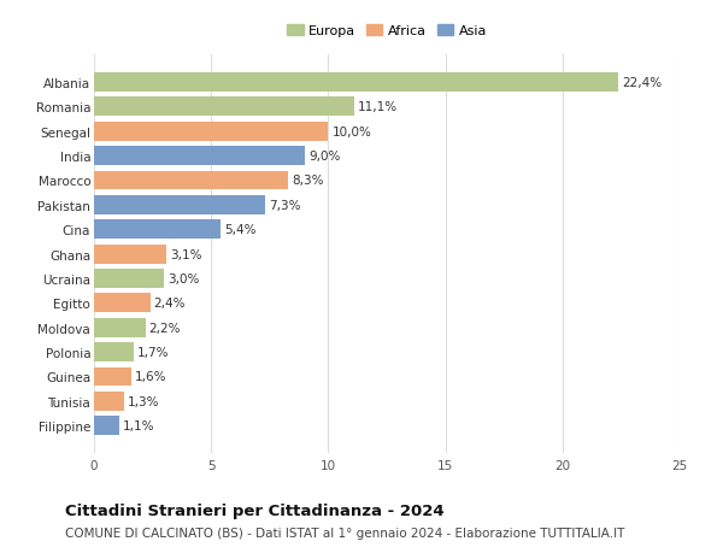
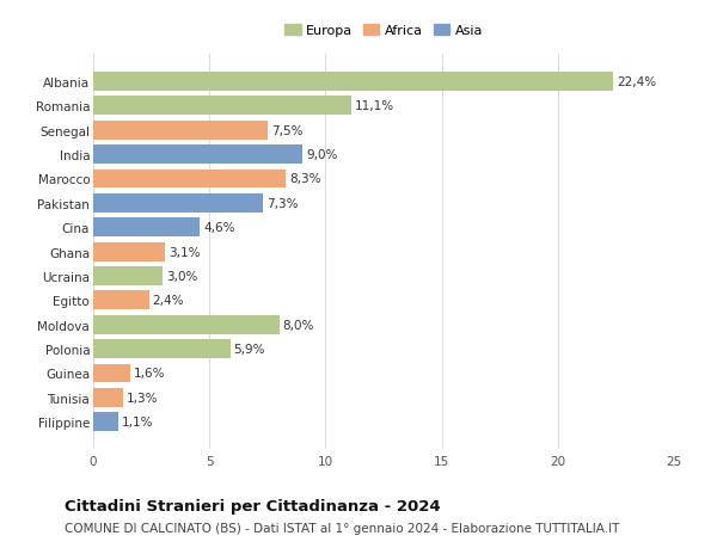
Senegal: 10,0% -> 7,5%
Cina: 5,4% -> 4,6%
Moldova: 2,2% -> 8,0%
Polonia: 1,7% -> 5,9%
